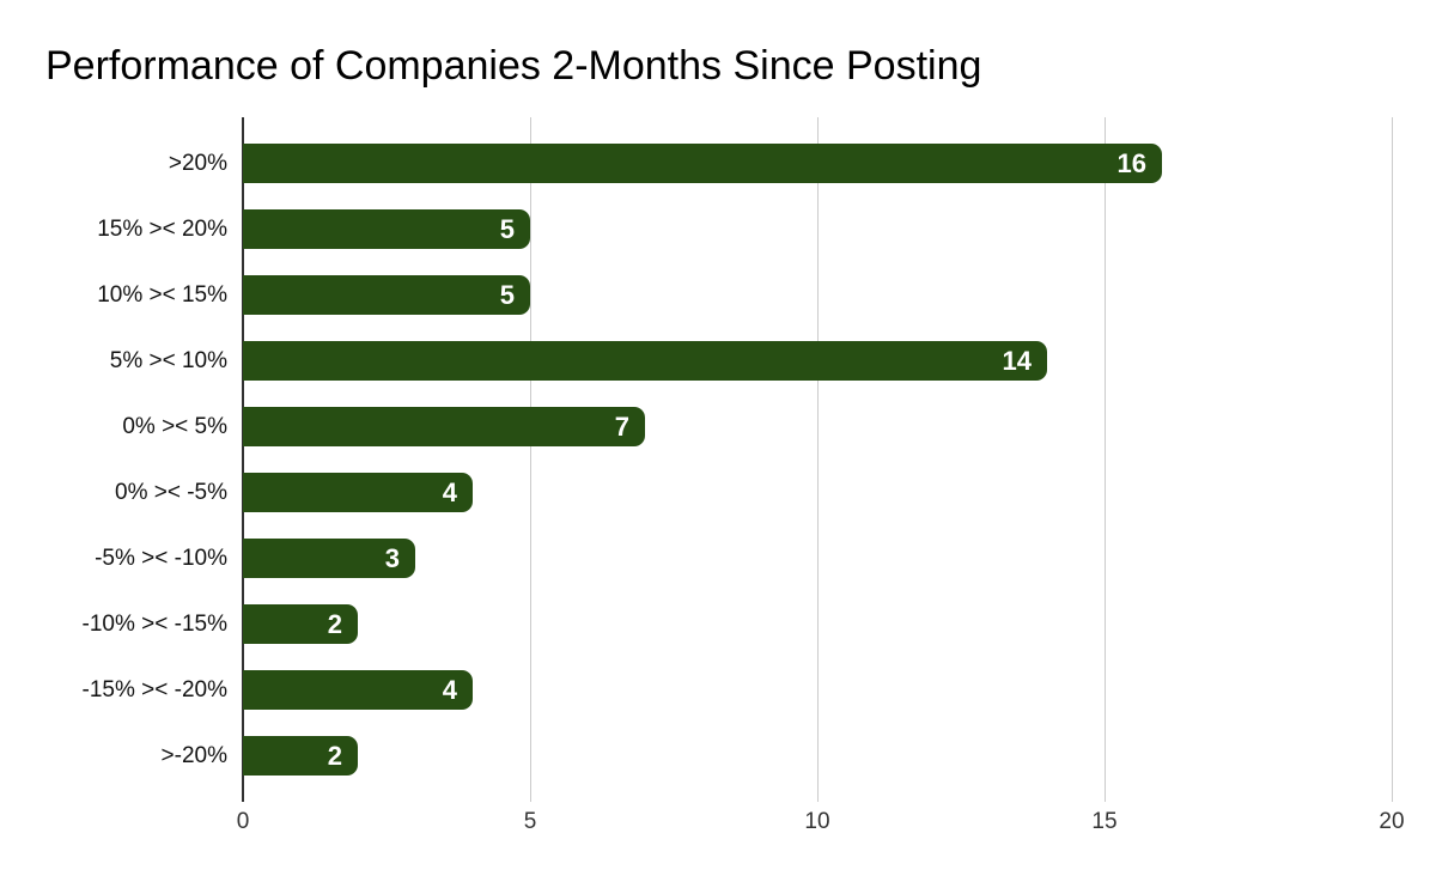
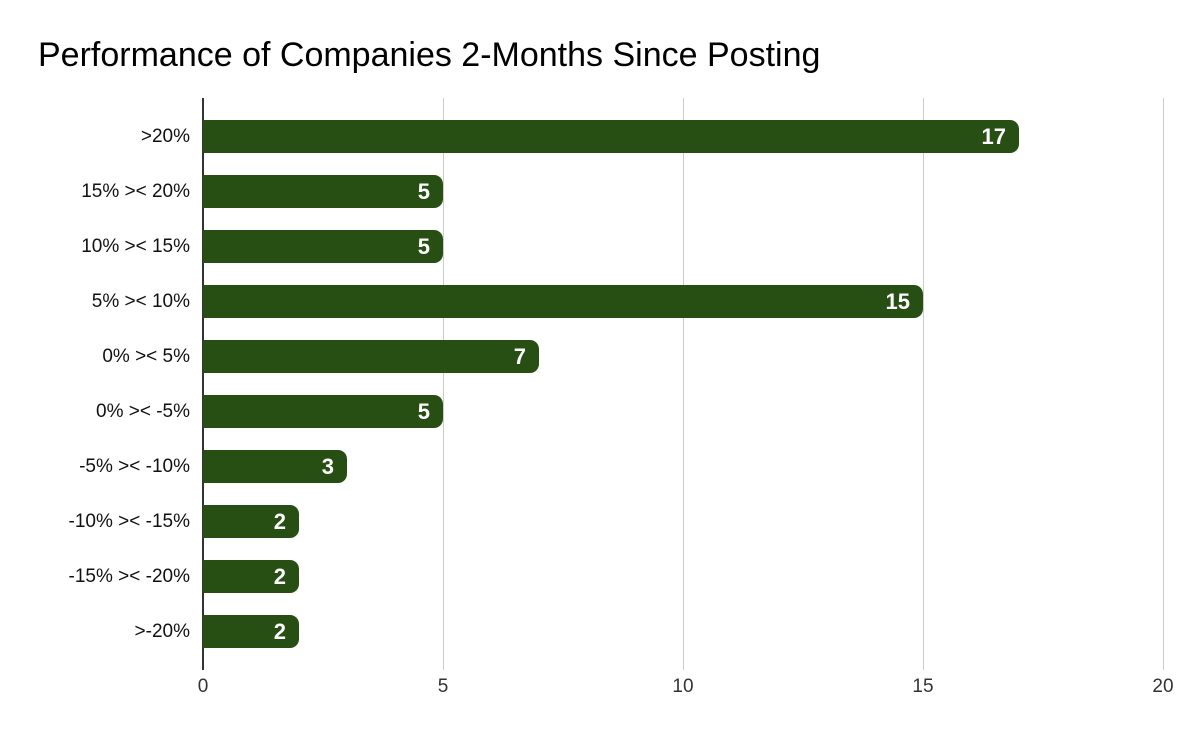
>20%: 16 -> 17
5% >< 10%: 14 -> 15
0% >< -5%: 4 -> 5
-15% >< -20%: 4 -> 2
